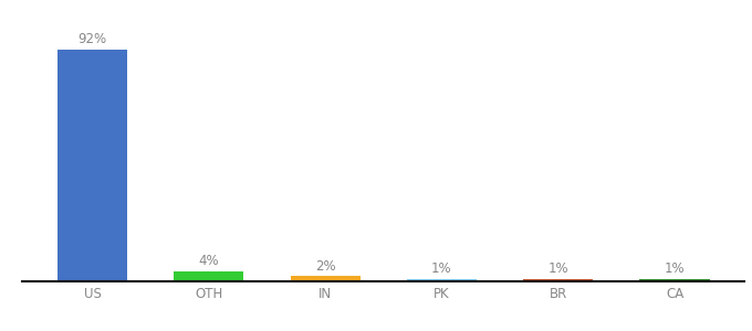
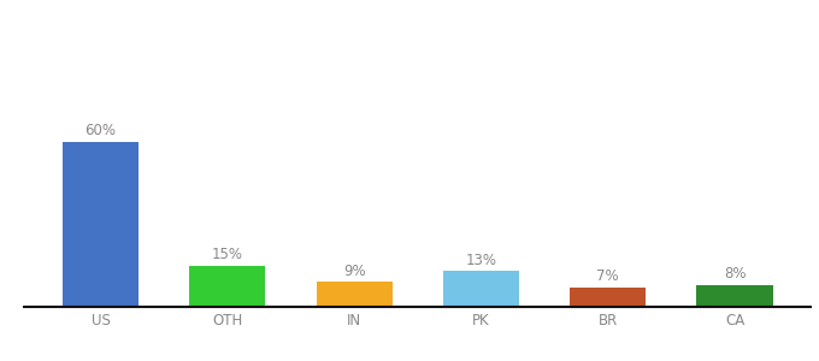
US: 92% -> 60%
OTH: 4% -> 15%
IN: 2% -> 9%
PK: 1% -> 13%
BR: 1% -> 7%
CA: 1% -> 8%
